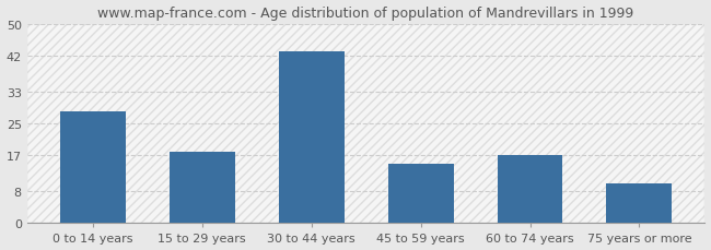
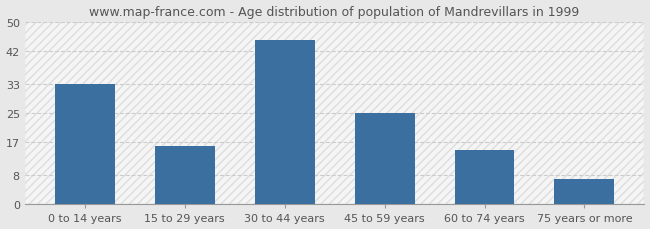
0 to 14 years: 28 -> 33
15 to 29 years: 18 -> 16
30 to 44 years: 43 -> 45
45 to 59 years: 15 -> 25
60 to 74 years: 17 -> 15
75 years or more: 10 -> 7
